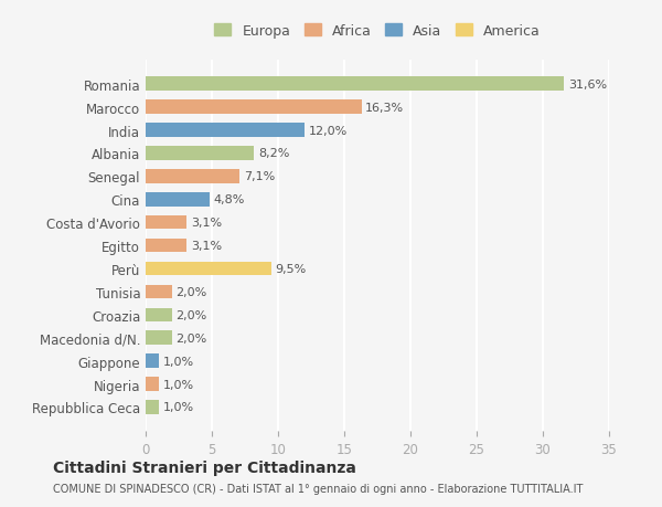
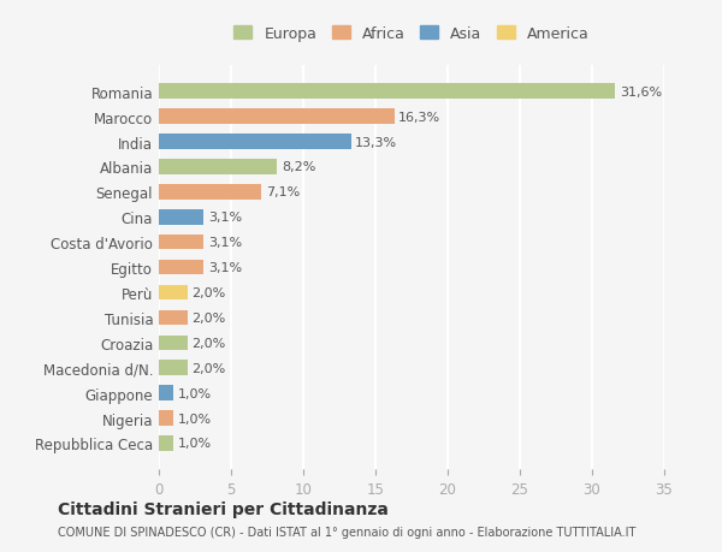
India: 12,0% -> 13,3%
Cina: 4,8% -> 3,1%
Perù: 9,5% -> 2,0%
